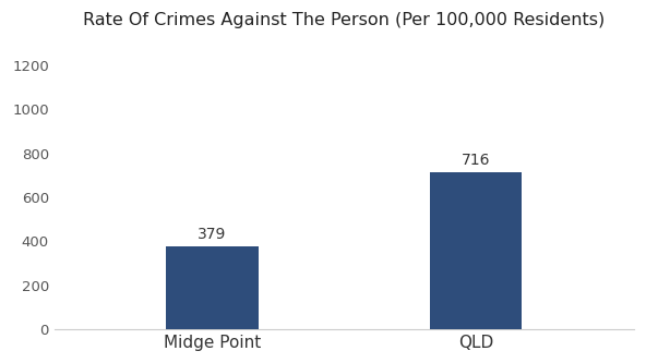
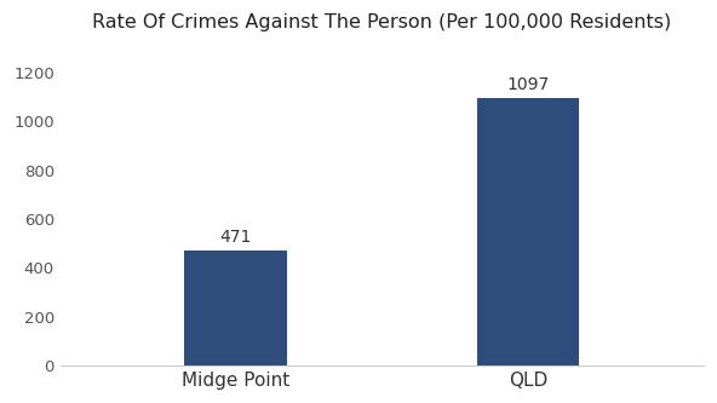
Midge Point: 379 -> 471
QLD: 716 -> 1097
